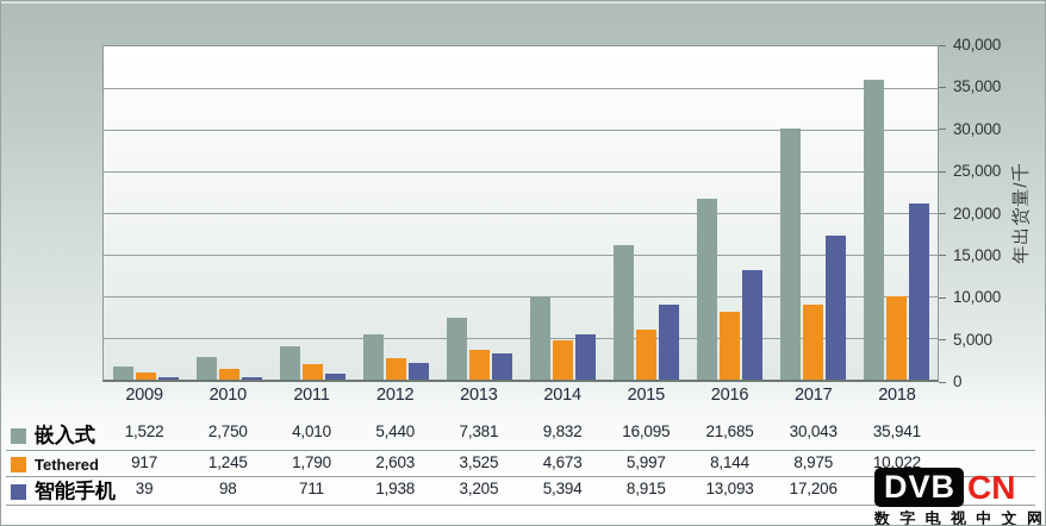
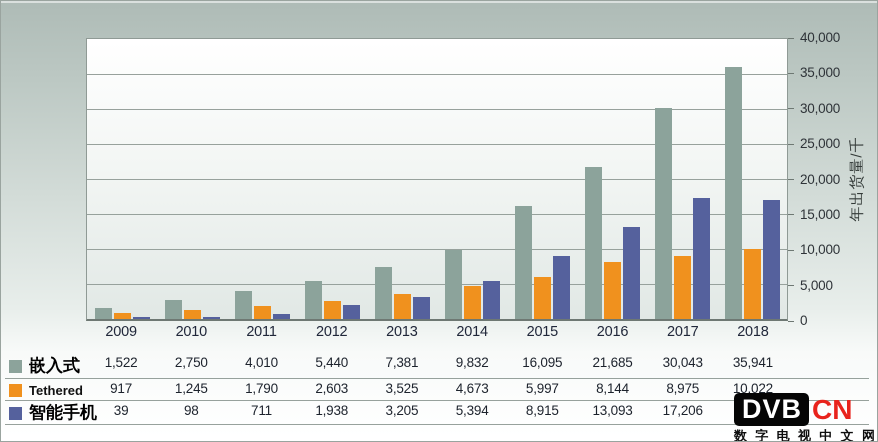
智能手机/2018: 21000 -> 17000
